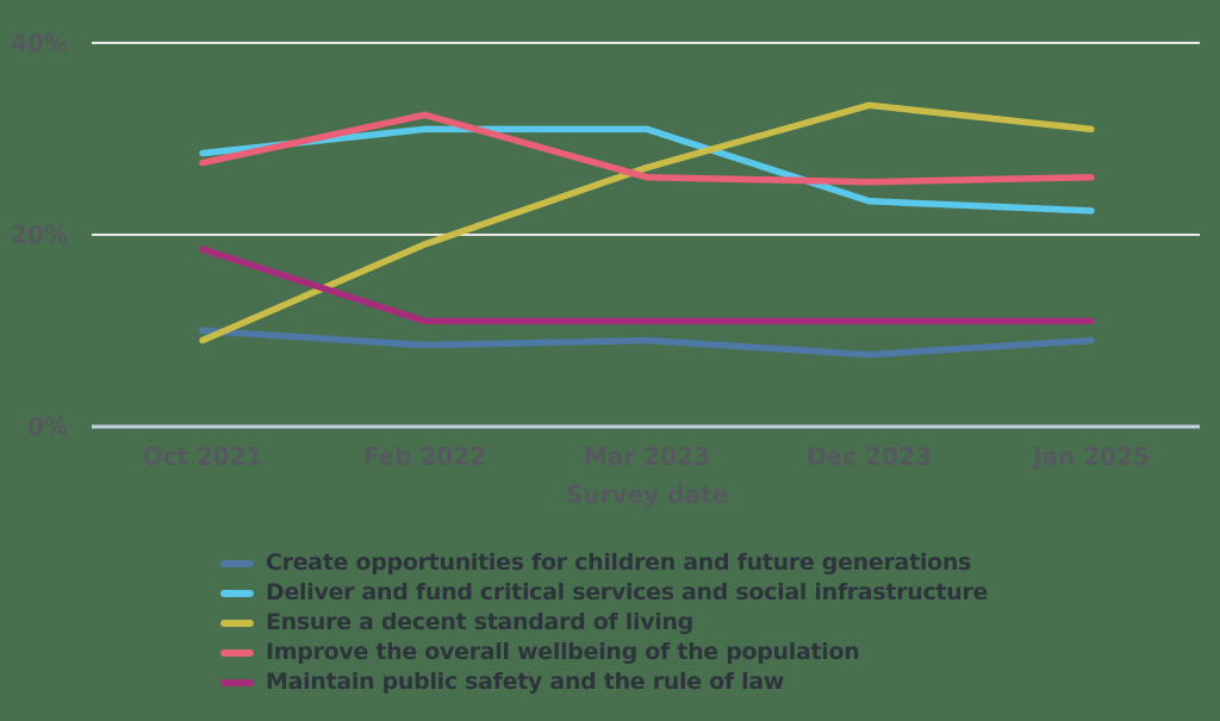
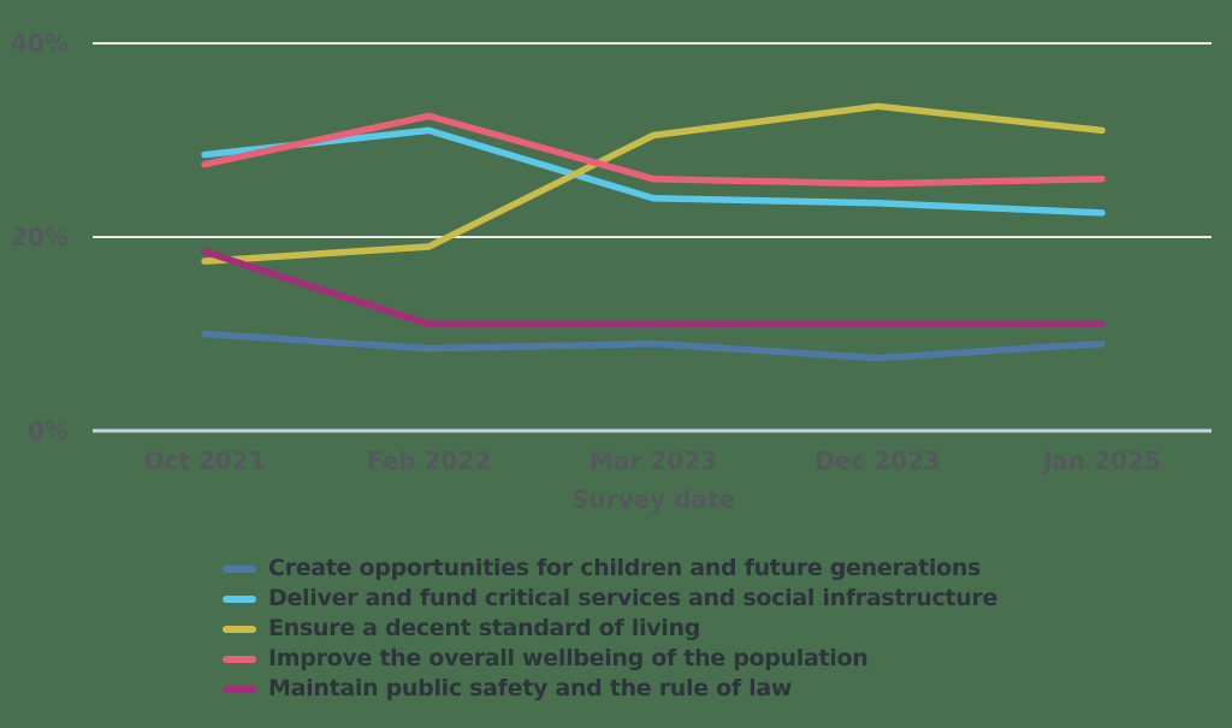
Ensure a decent standard of living/Oct 2021: 9% -> 18%
Deliver and fund critical services and social infrastructure/Mar 2023: 31% -> 24%
Ensure a decent standard of living/Mar 2023: 27% -> 30%
